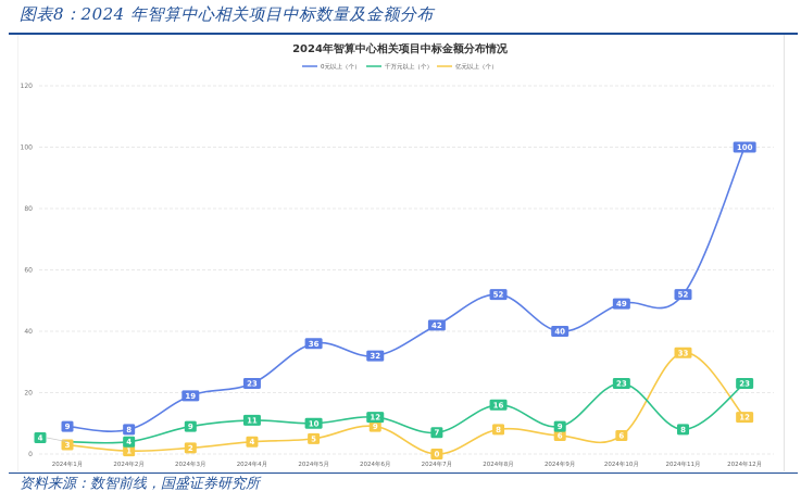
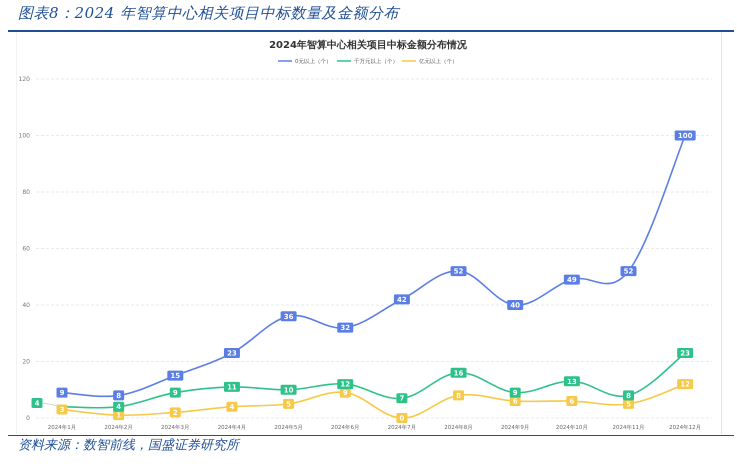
0元以上（个）/2024年3月: 19 -> 15
千万元以上（个）/2024年10月: 23 -> 13
亿元以上（个）/2024年11月: 33 -> 5
